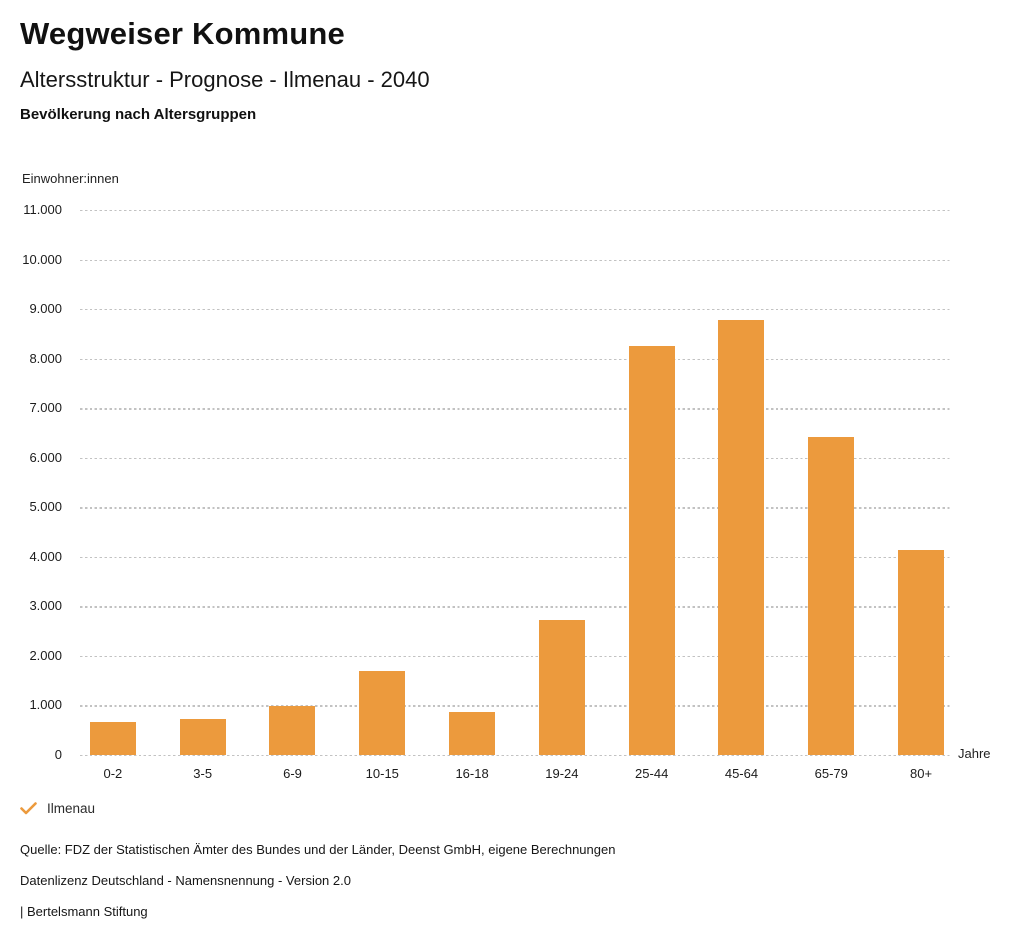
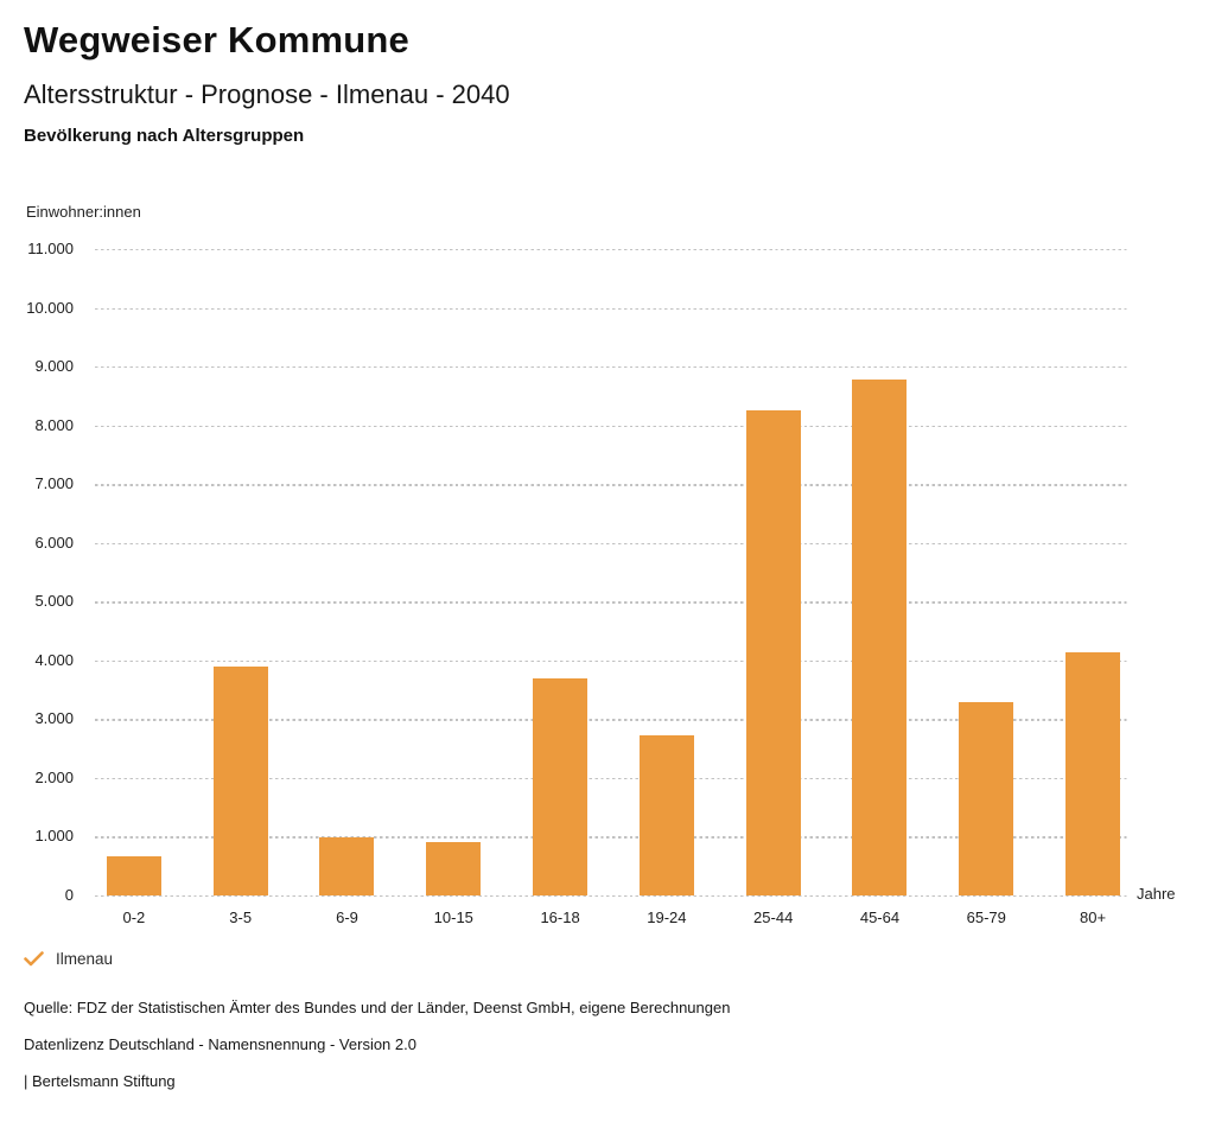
3-5: 700 -> 3900
10-15: 1700 -> 900
16-18: 900 -> 3700
65-79: 6400 -> 3300
